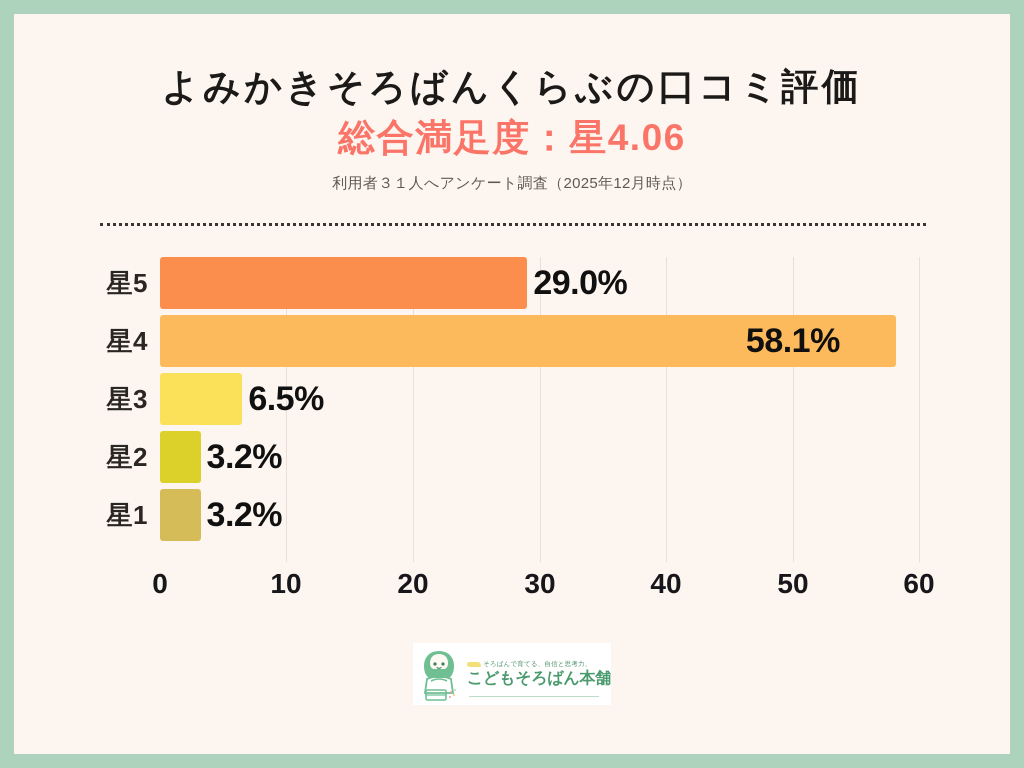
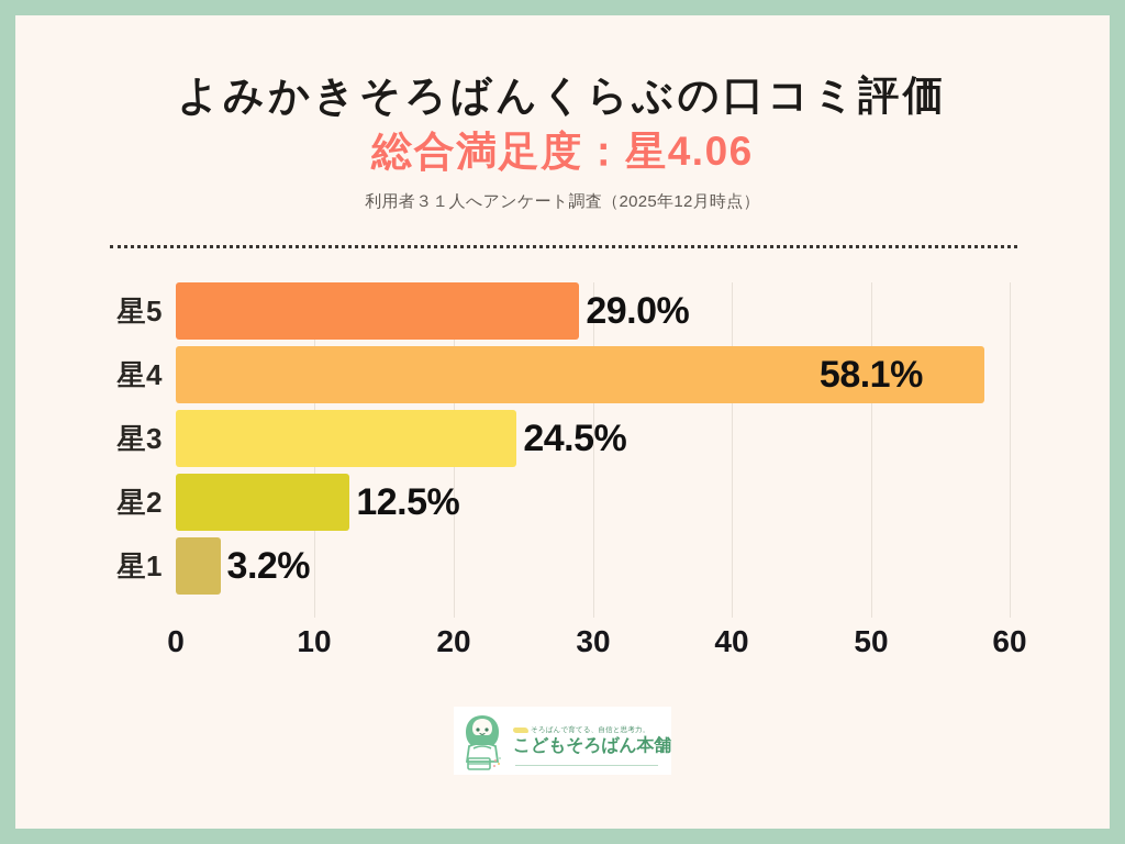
星3: 6.5% -> 24.5%
星2: 3.2% -> 12.5%
